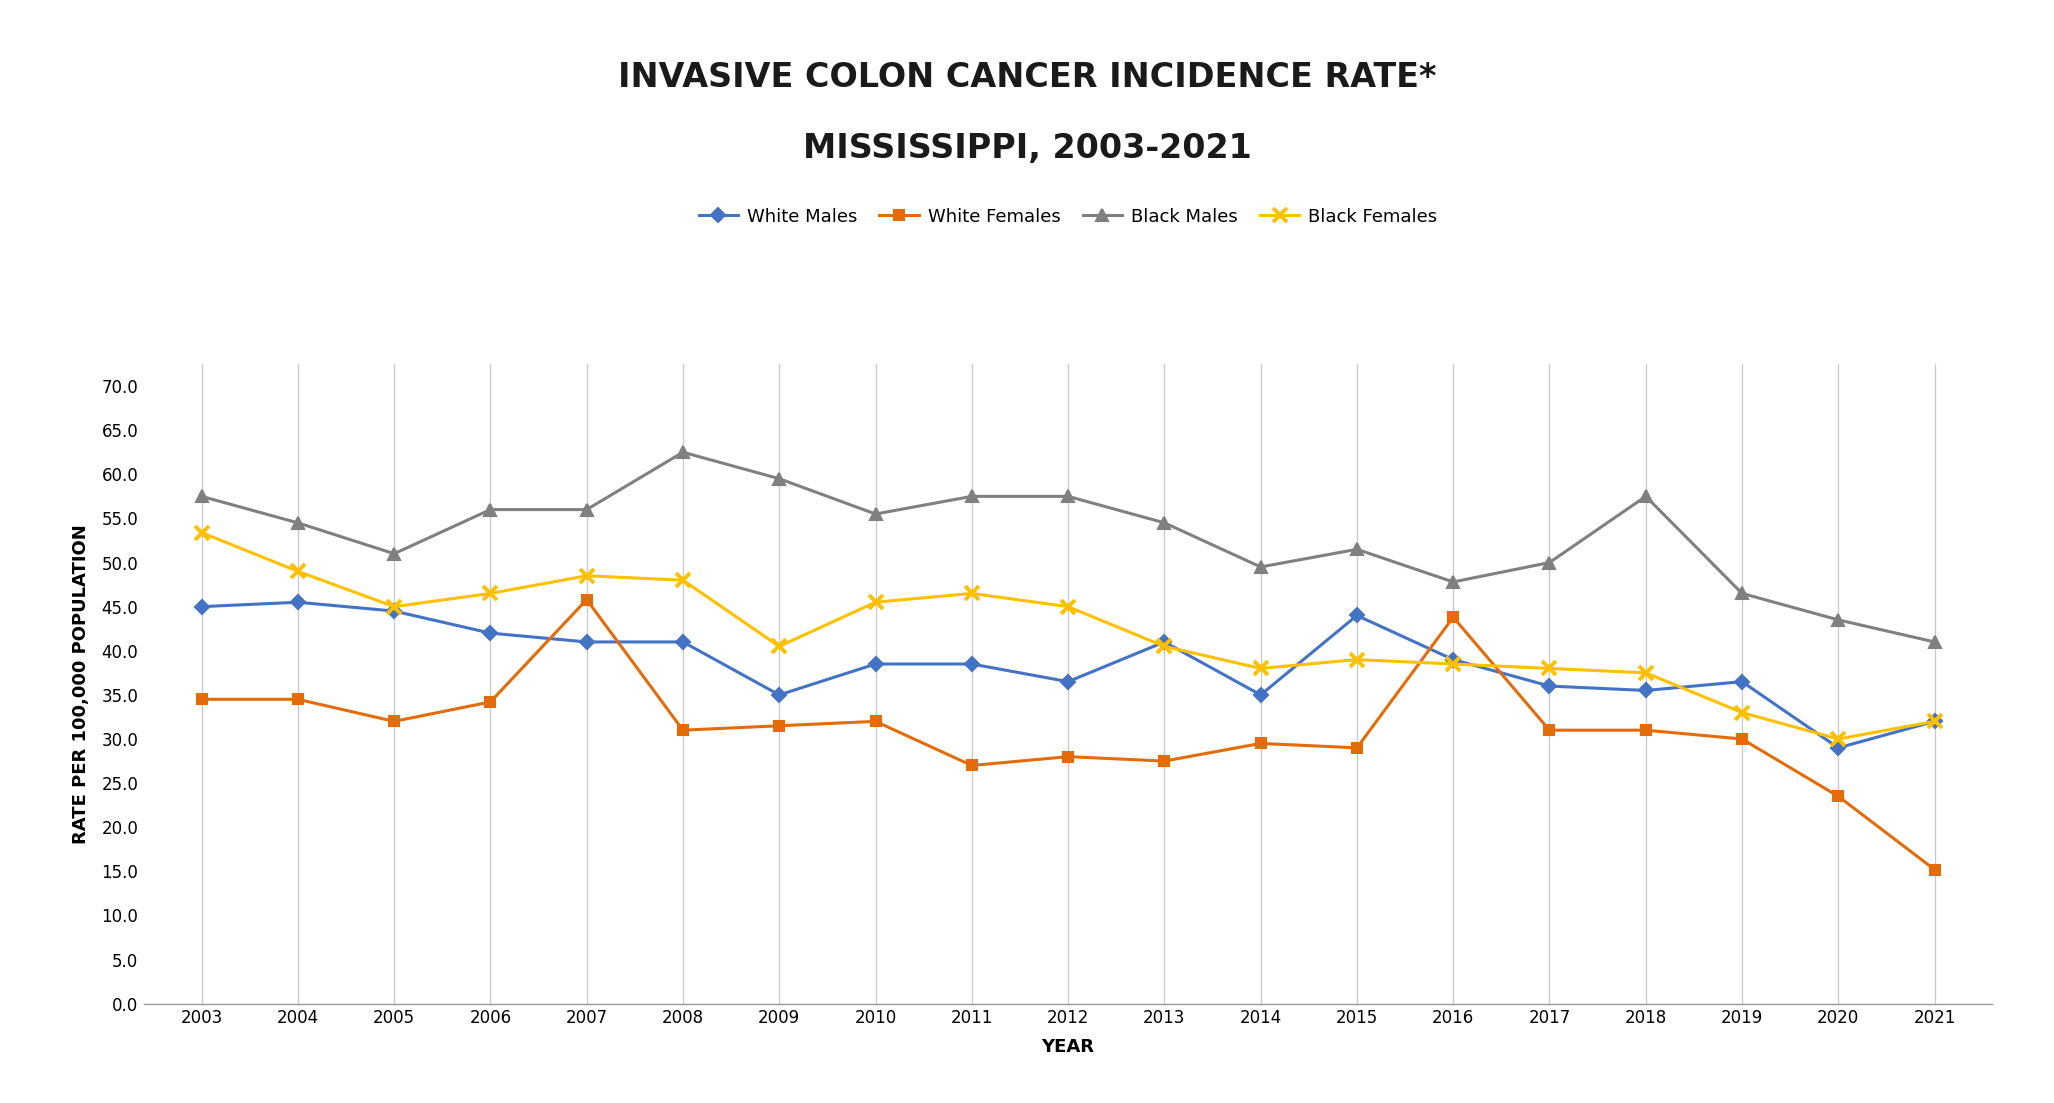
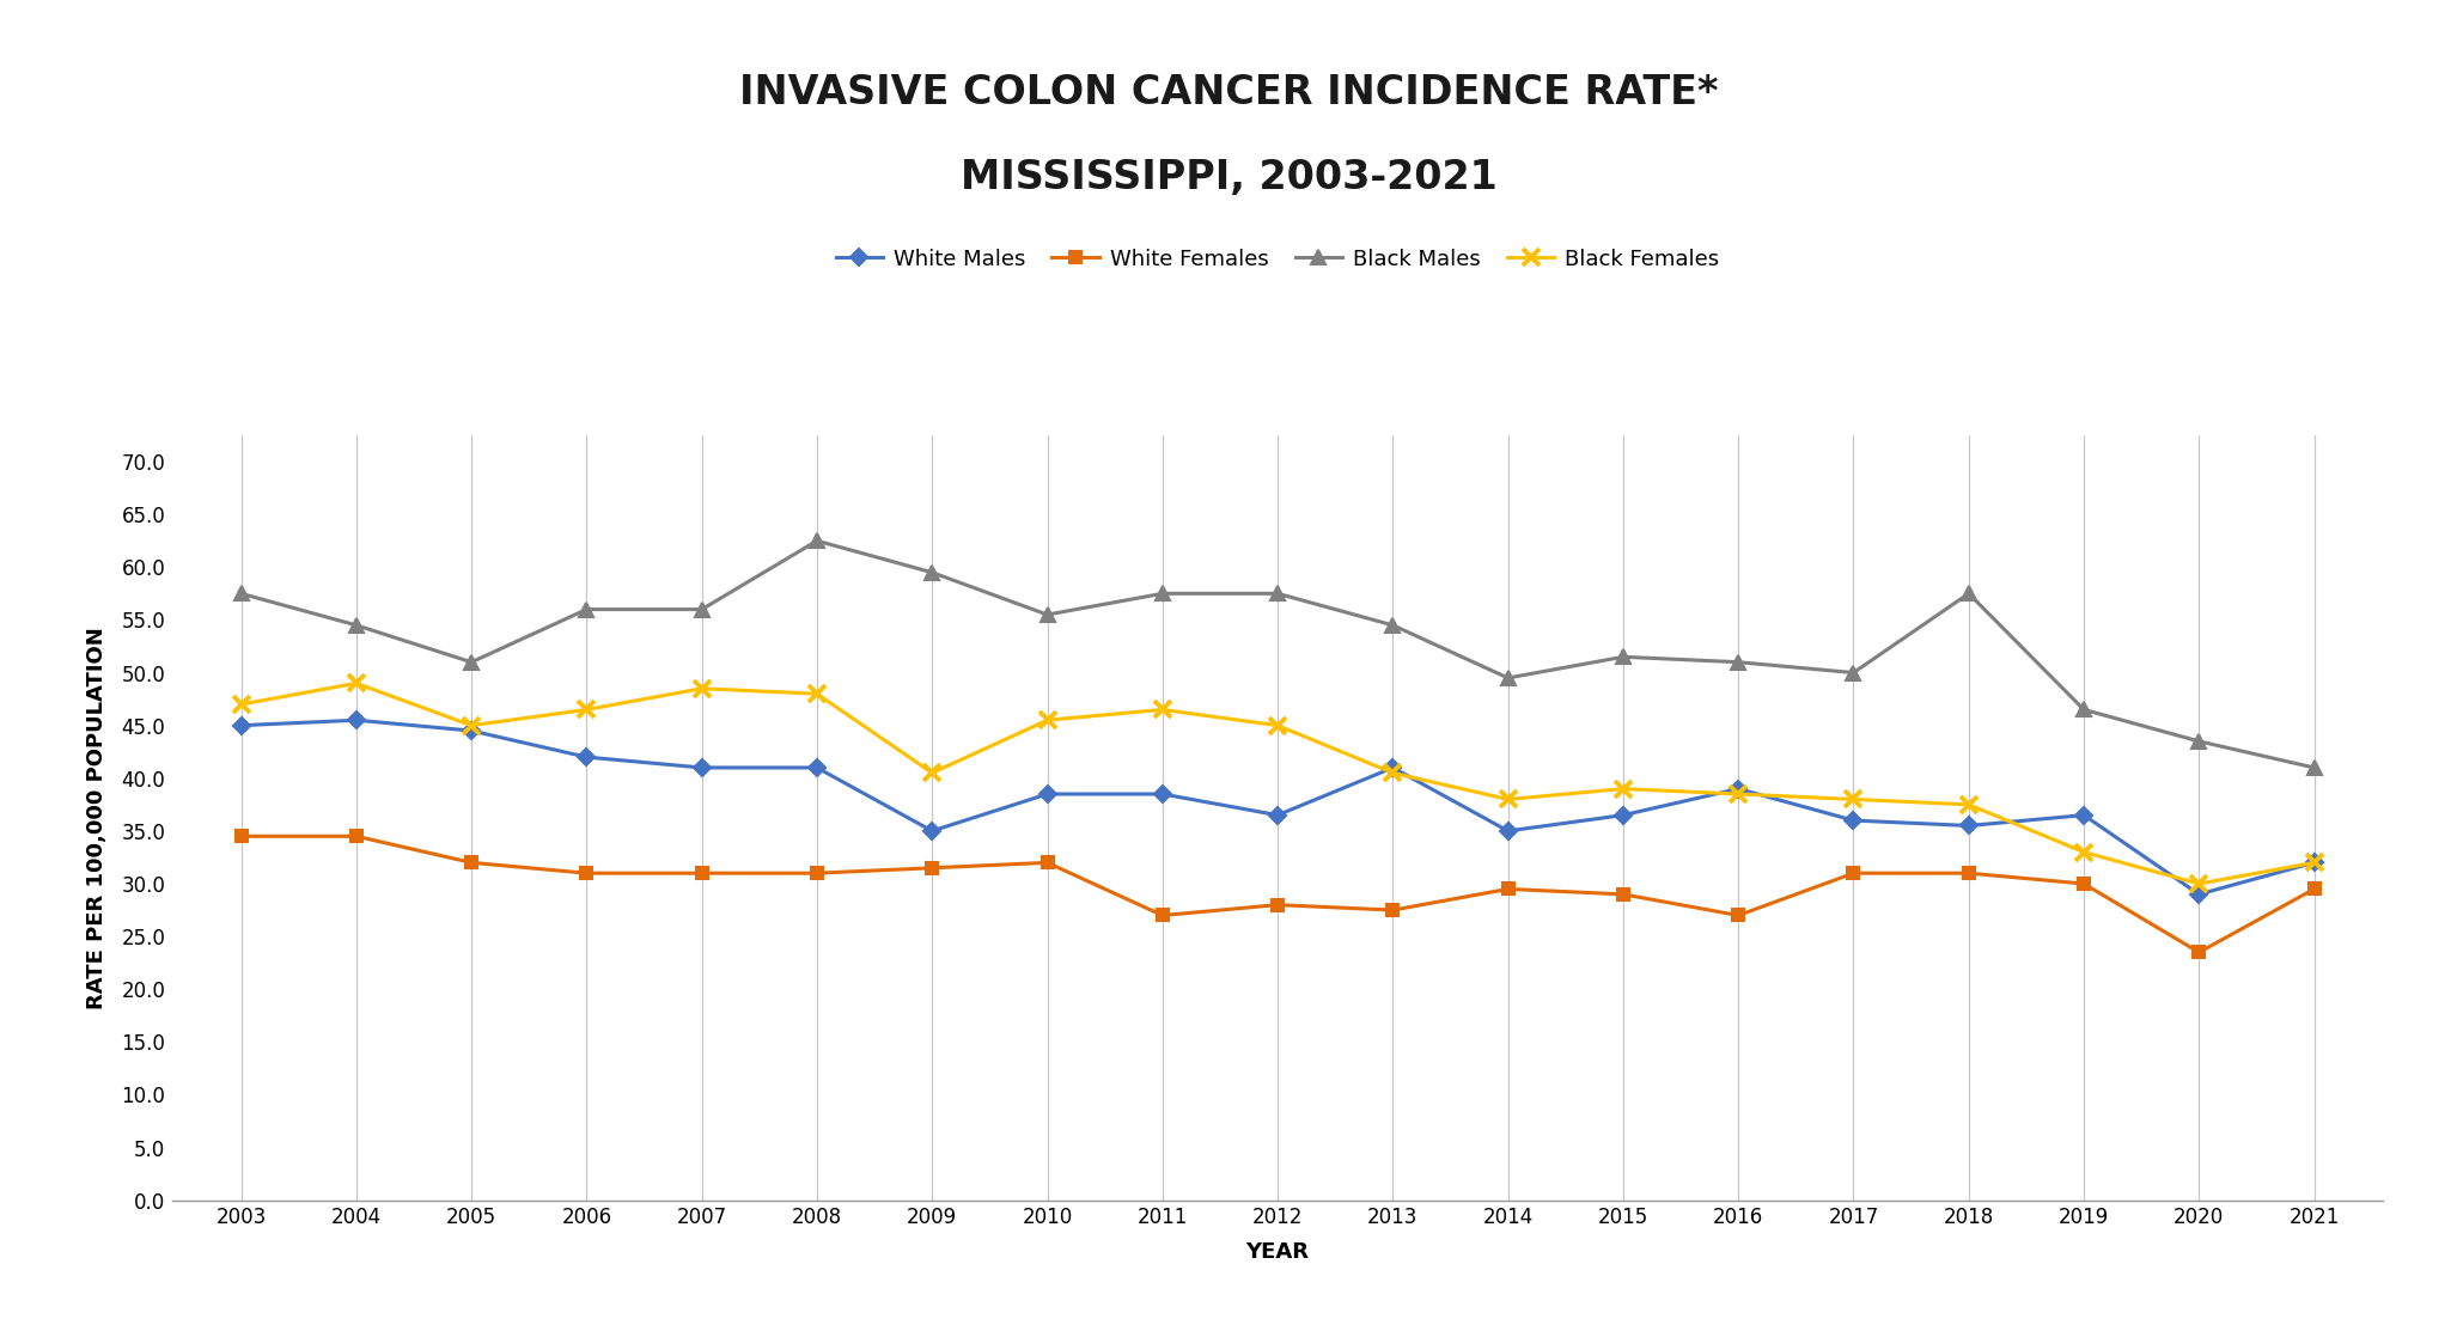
Black Females/2003: 53.4 -> 47.0
White Females/2006: 34.2 -> 31.0
White Females/2007: 45.8 -> 31.0
White Males/2015: 44.0 -> 36.5
White Females/2016: 43.8 -> 27.0
Black Males/2016: 47.8 -> 51.0
White Females/2021: 15.2 -> 29.5
